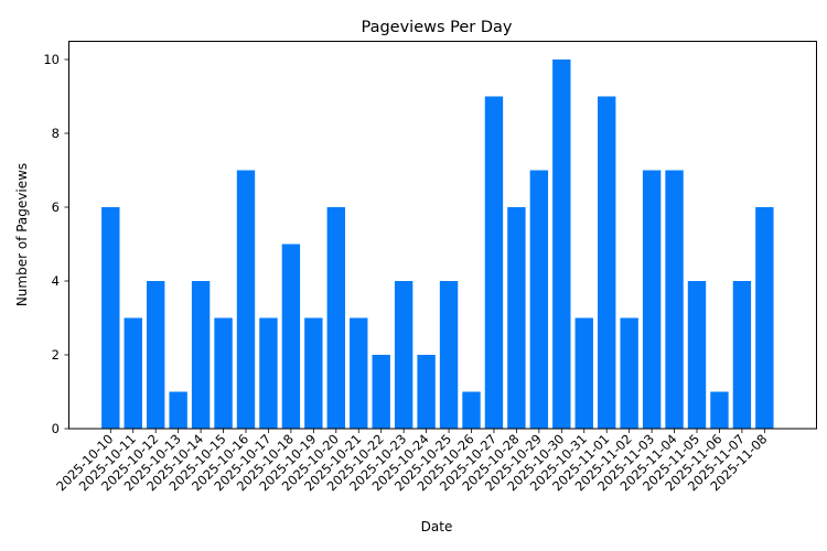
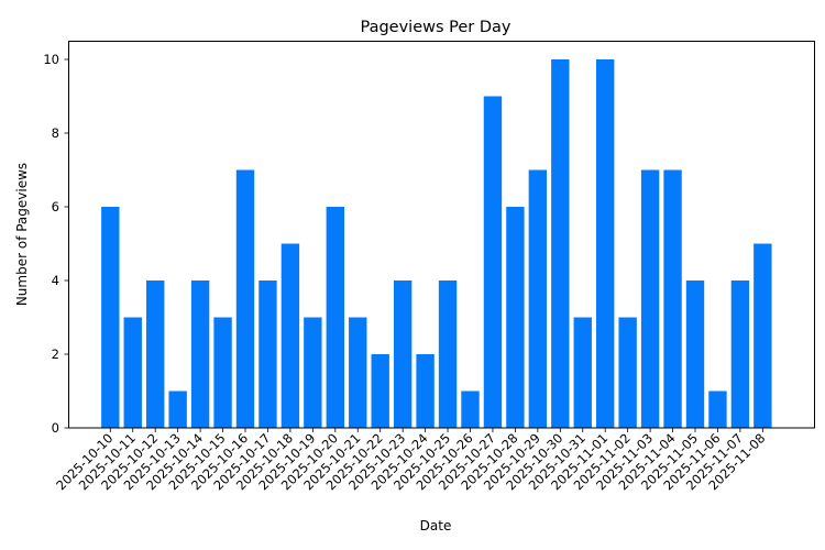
2025-10-17: 3 -> 4
2025-11-01: 9 -> 10
2025-11-08: 6 -> 5
